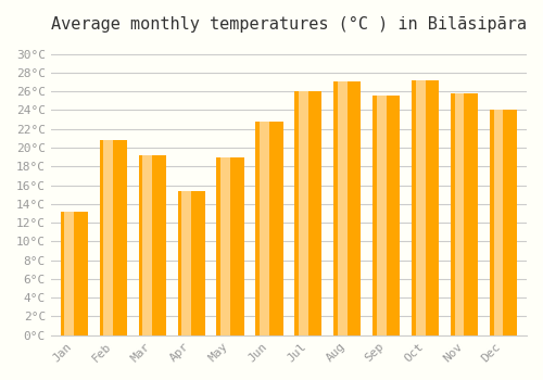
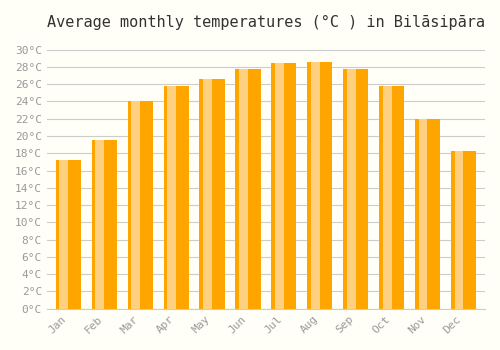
Jan: 13.2°C -> 17.2°C
Feb: 20.8°C -> 19.5°C
Mar: 19.2°C -> 24.0°C
Apr: 15.4°C -> 25.8°C
May: 19.0°C -> 26.6°C
Jun: 22.8°C -> 27.8°C
Jul: 26.0°C -> 28.5°C
Aug: 27.0°C -> 28.6°C
Sep: 25.6°C -> 27.8°C
Oct: 27.2°C -> 25.8°C
Nov: 25.8°C -> 22.0°C
Dec: 24.0°C -> 18.2°C
